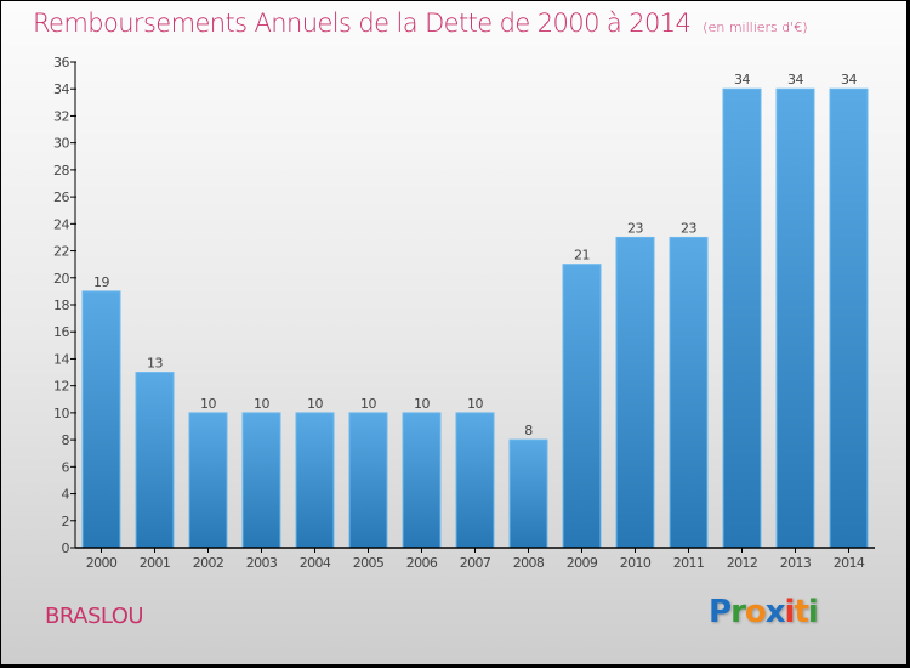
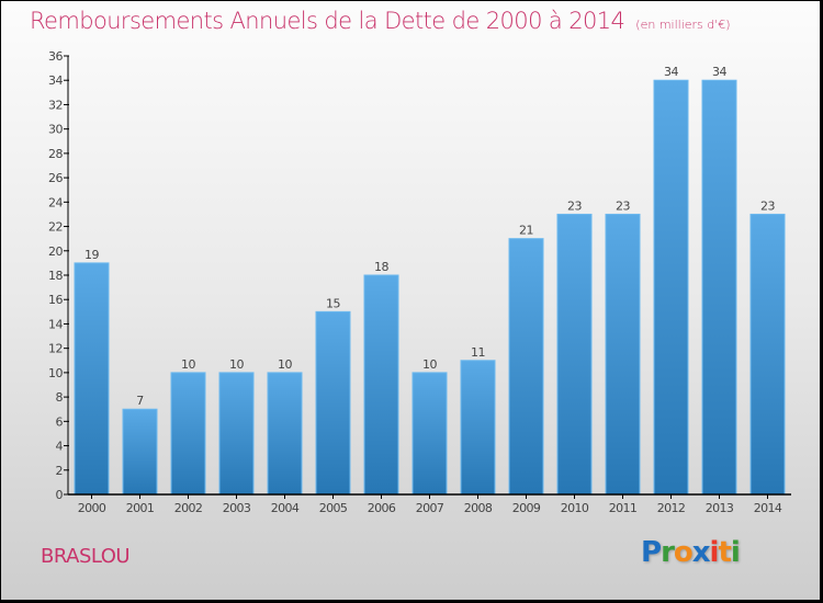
2001: 13 -> 7
2005: 10 -> 15
2006: 10 -> 18
2008: 8 -> 11
2014: 34 -> 23
